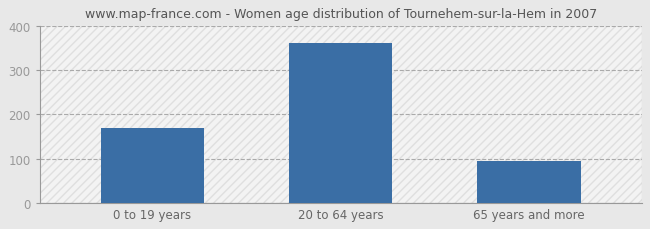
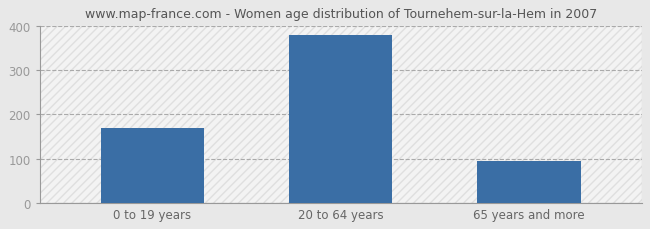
20 to 64 years: 360 -> 380
